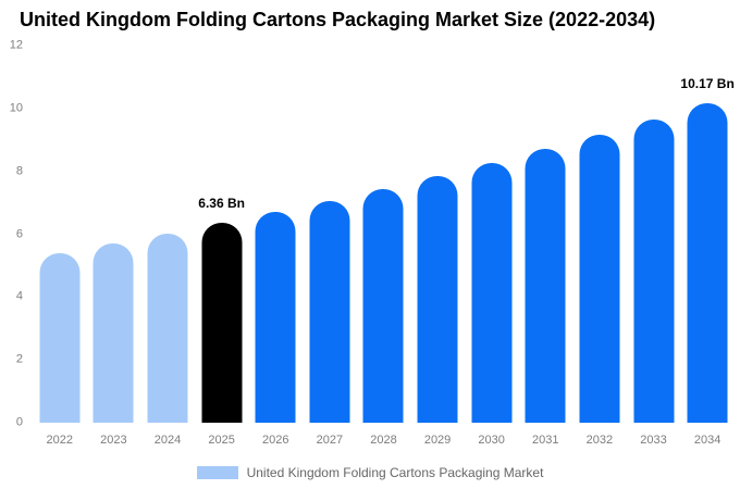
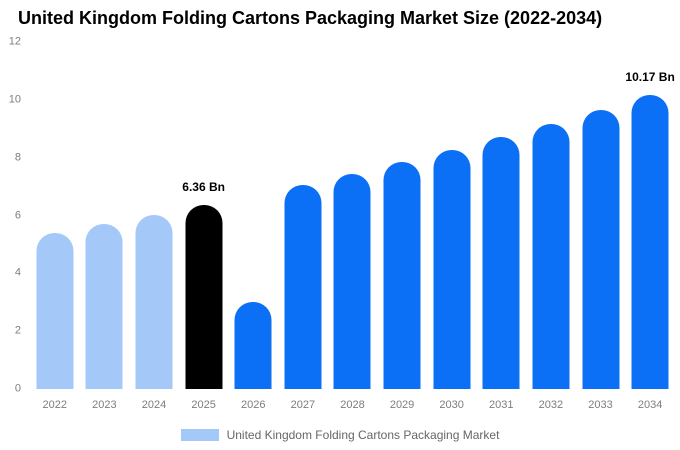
2026: 6.7 -> 3.0
